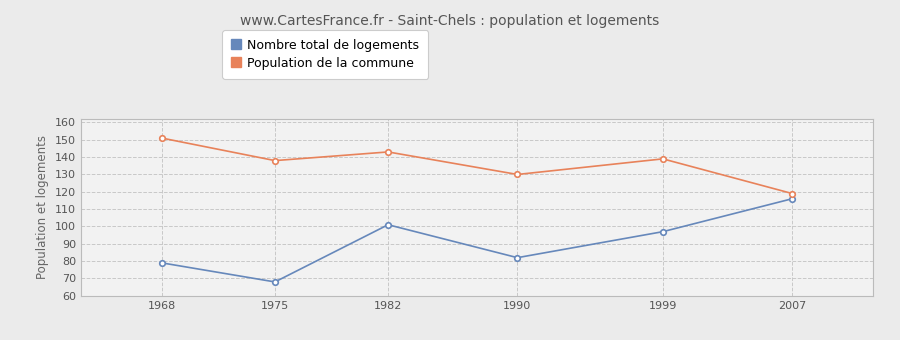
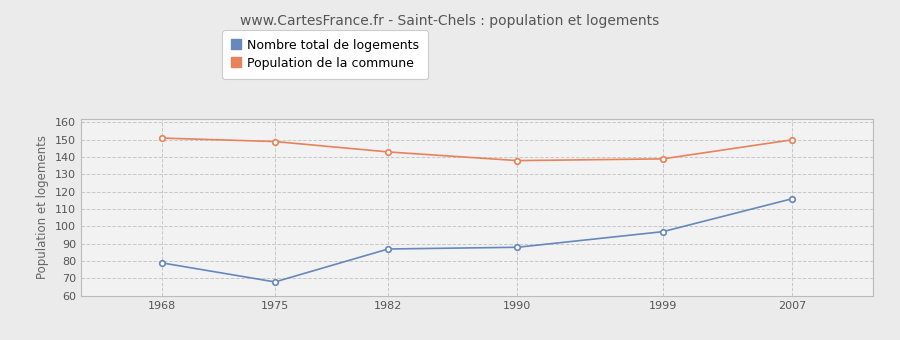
Population de la commune/1975: 138 -> 149
Nombre total de logements/1982: 101 -> 87
Nombre total de logements/1990: 82 -> 88
Population de la commune/1990: 130 -> 138
Population de la commune/2007: 119 -> 150
